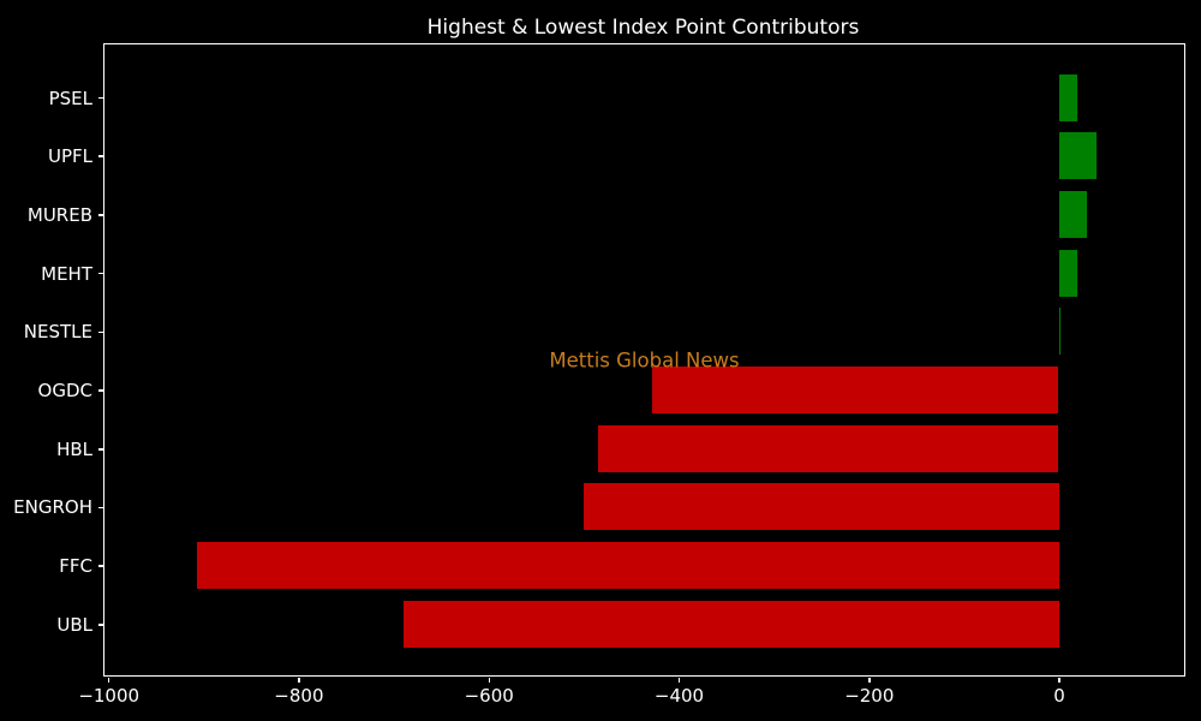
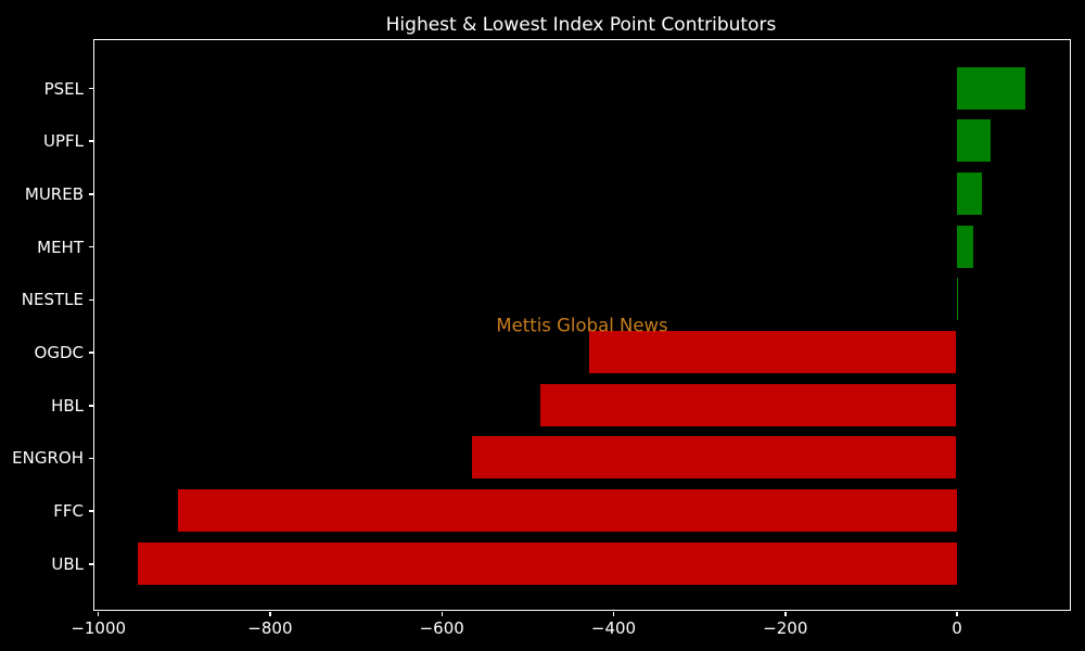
PSEL: 20 -> 80
ENGROH: -500 -> -560
UBL: -690 -> -950
